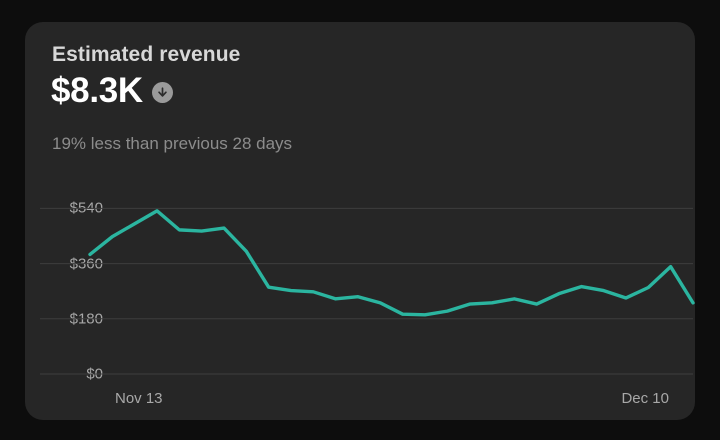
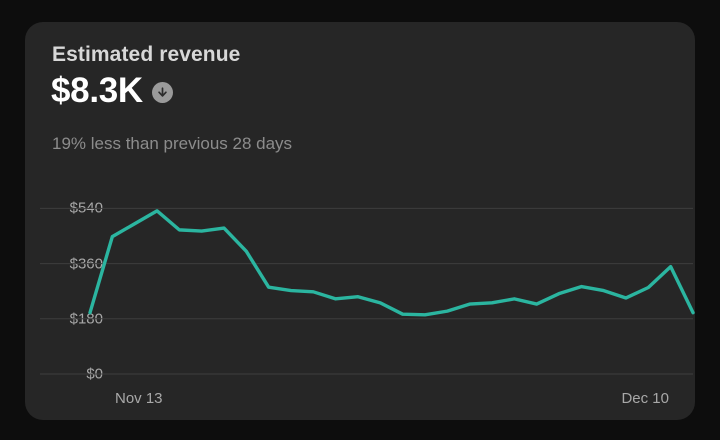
Nov 13: $390 -> $200
Dec 10: $230 -> $200
